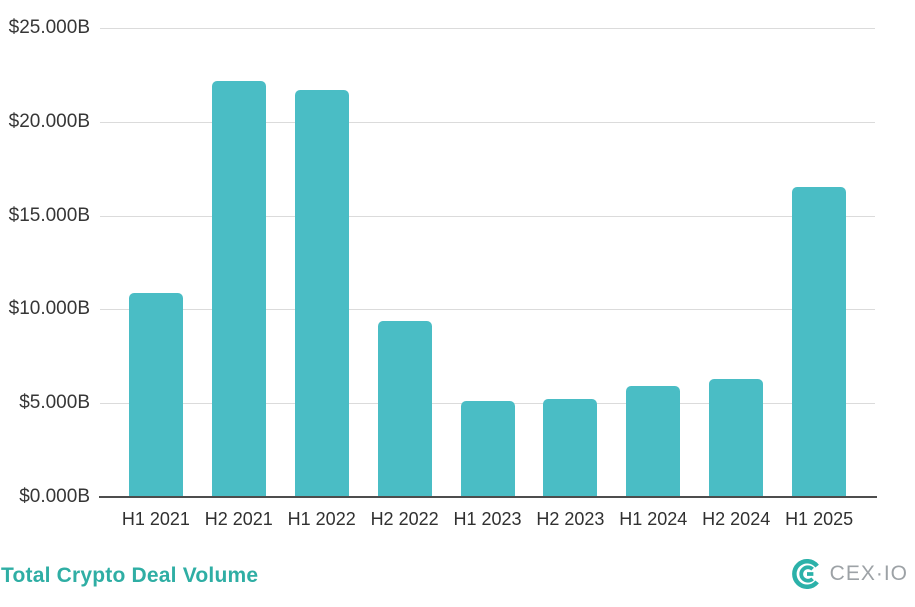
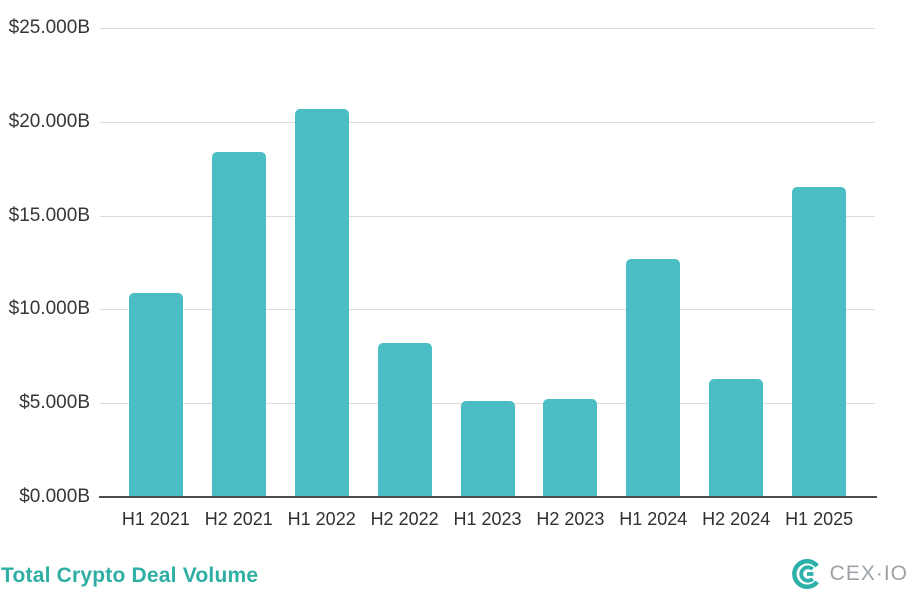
H2 2021: $22.2B -> $18.4B
H1 2022: $21.7B -> $20.7B
H2 2022: $9.4B -> $8.2B
H1 2024: $5.9B -> $12.7B
